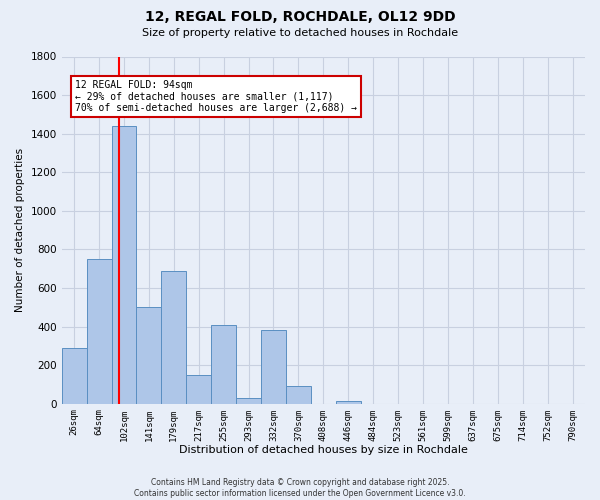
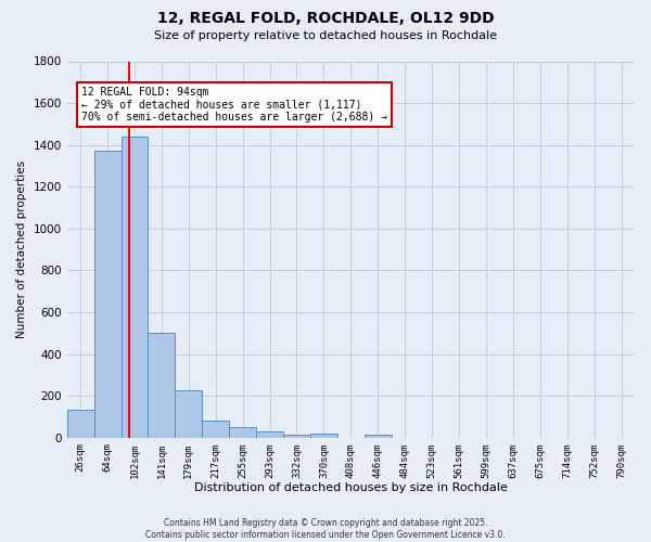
26sqm: 290 -> 140
64sqm: 750 -> 1370
179sqm: 690 -> 220
217sqm: 150 -> 80
255sqm: 410 -> 50
332sqm: 380 -> 20
370sqm: 90 -> 20
